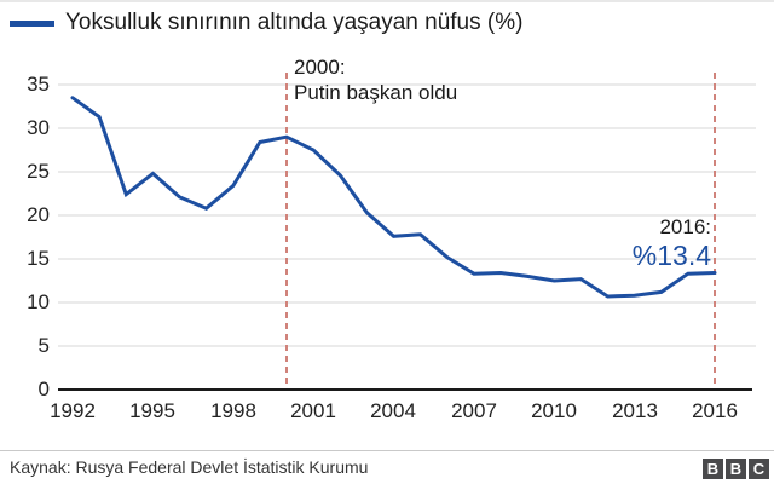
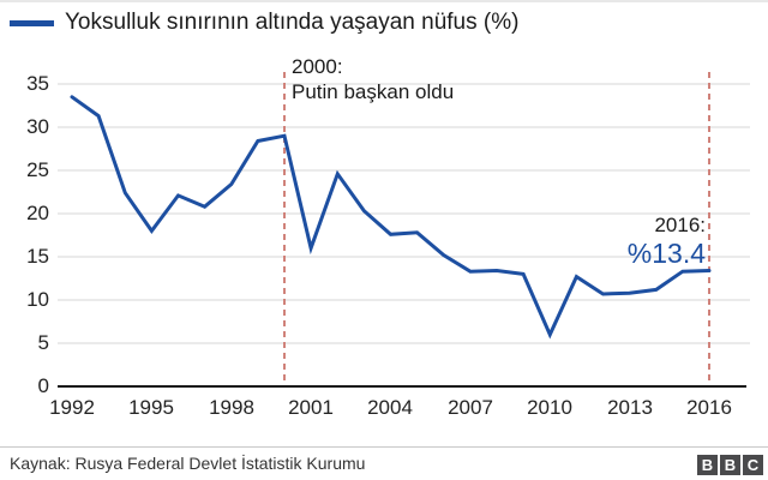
1995: 25 -> 18
2001: 28 -> 16
2010: 12 -> 6
